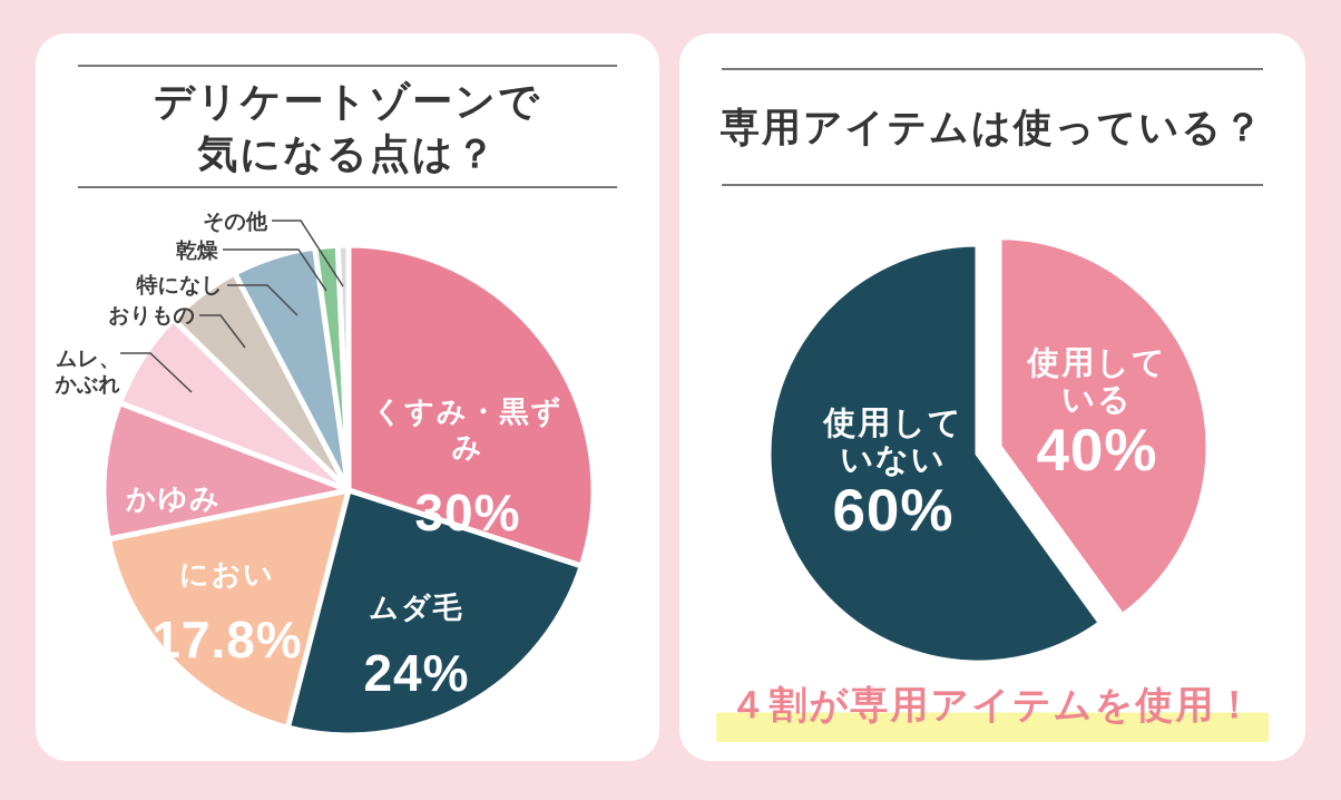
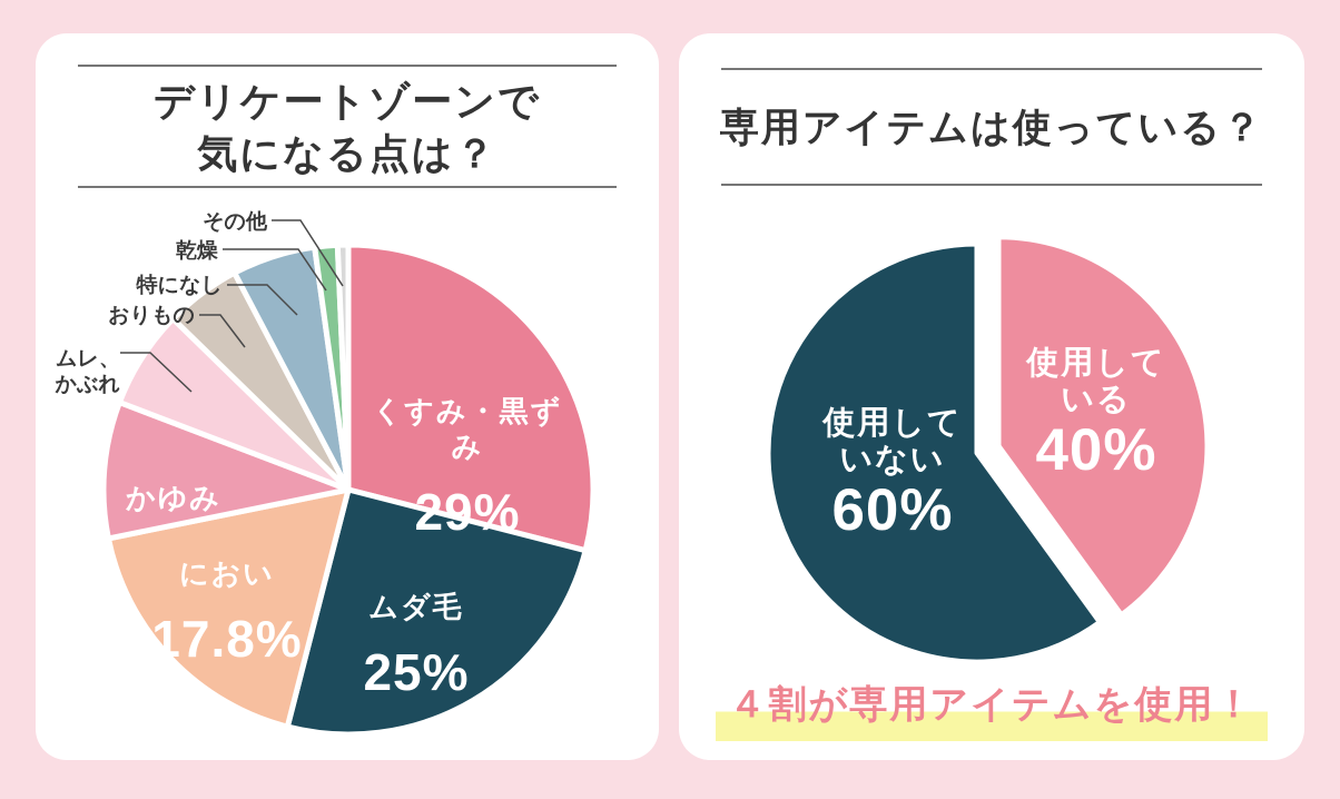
デリケートゾーンで気になる点は？/くすみ・黒ずみ: 30% -> 29%
デリケートゾーンで気になる点は？/ムダ毛: 24% -> 25%
